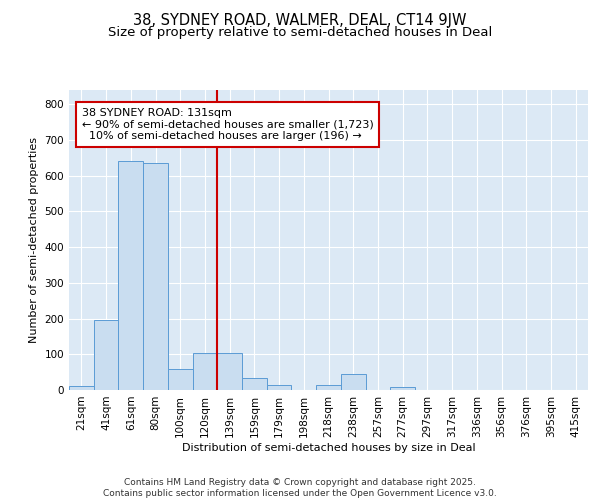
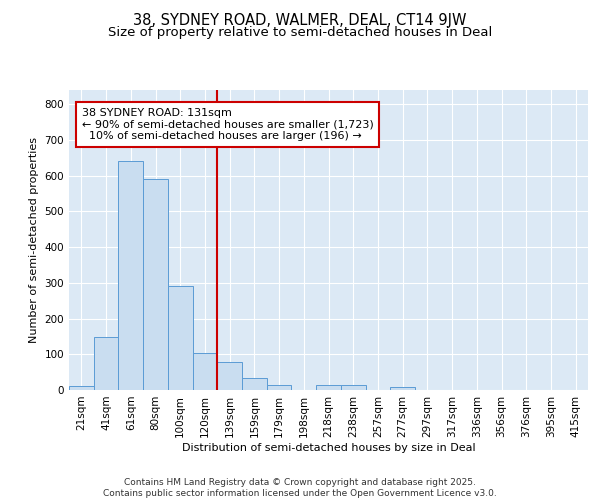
41sqm: 195 -> 148
80sqm: 635 -> 590
100sqm: 60 -> 290
139sqm: 105 -> 78
238sqm: 45 -> 13
